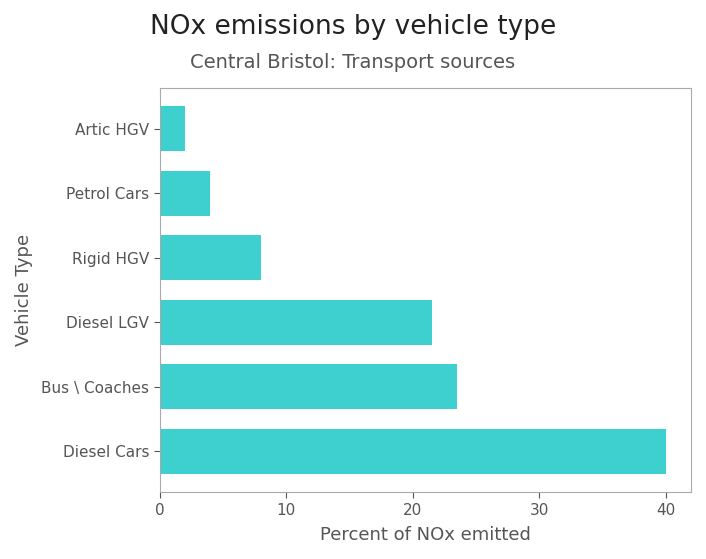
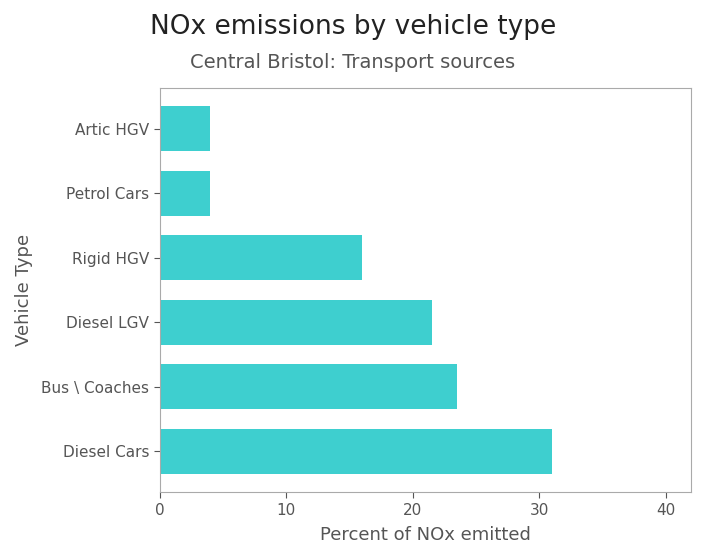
Artic HGV: 2.0 -> 4.0
Rigid HGV: 8.0 -> 16.0
Diesel Cars: 40.0 -> 31.0
